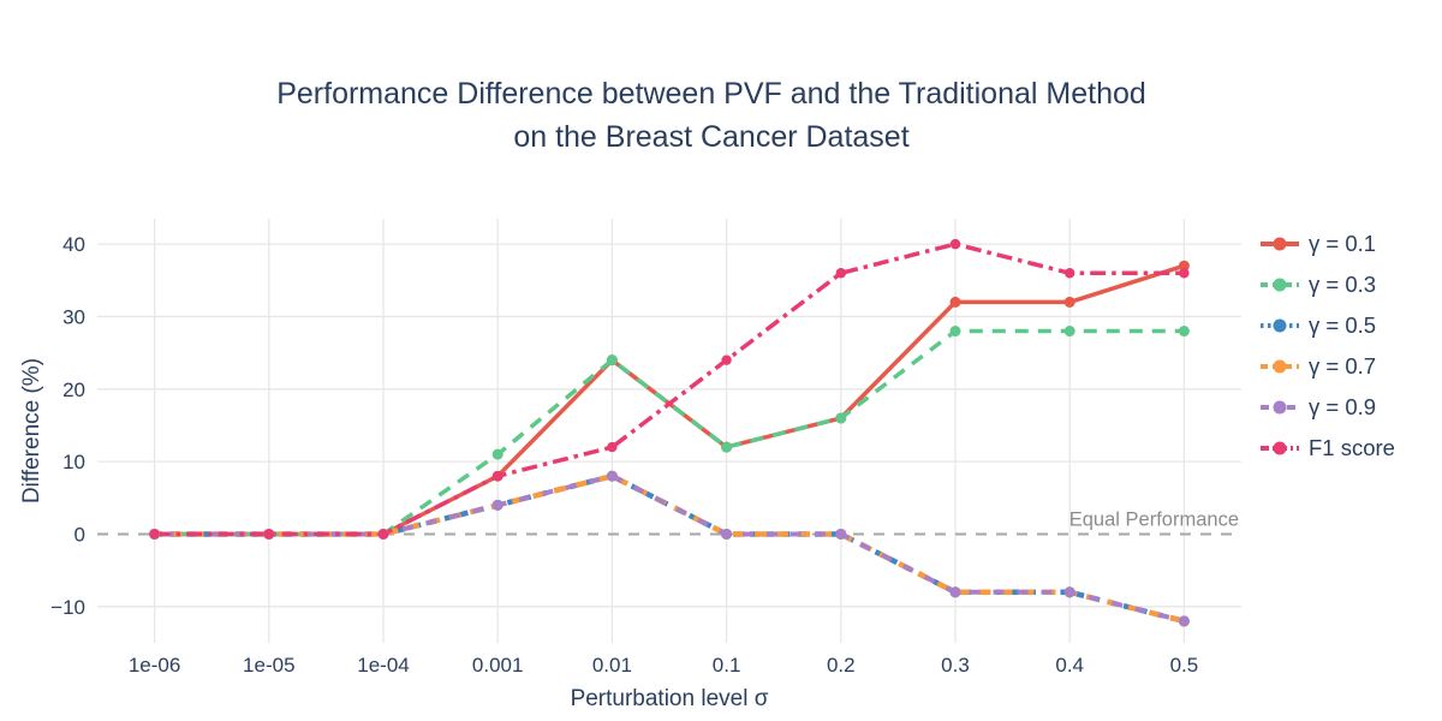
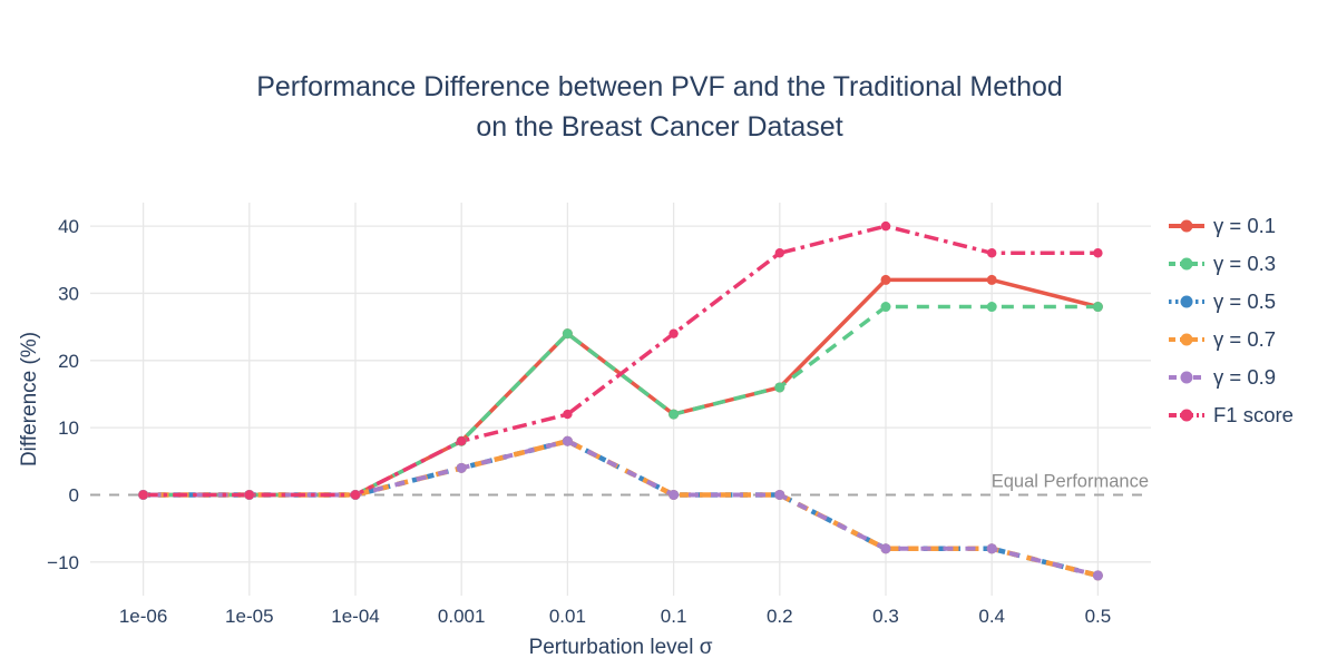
γ = 0.3/0.001: 11 -> 8
γ = 0.1/0.5: 37 -> 28
